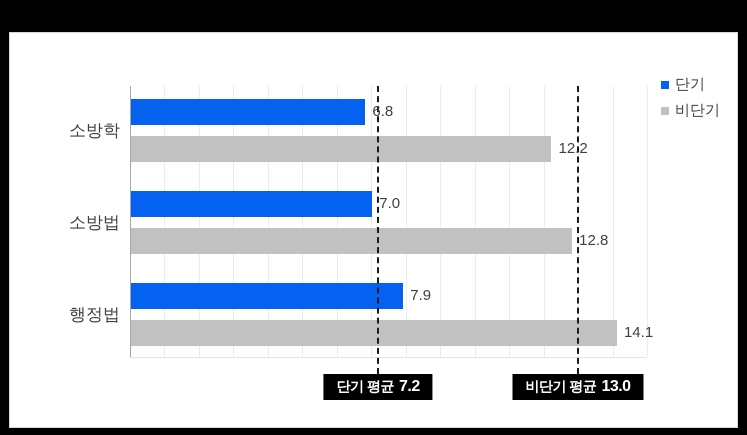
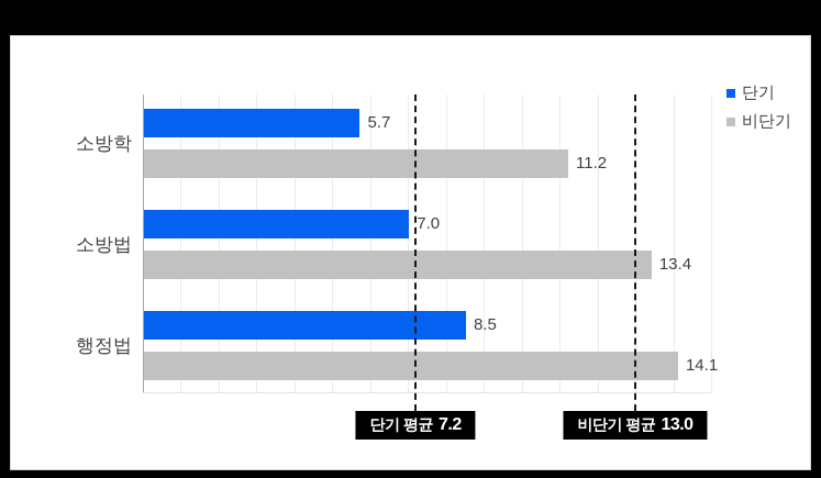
단기/소방학: 6.8 -> 5.7
비단기/소방학: 12.2 -> 11.2
비단기/소방법: 12.8 -> 13.4
단기/행정법: 7.9 -> 8.5
